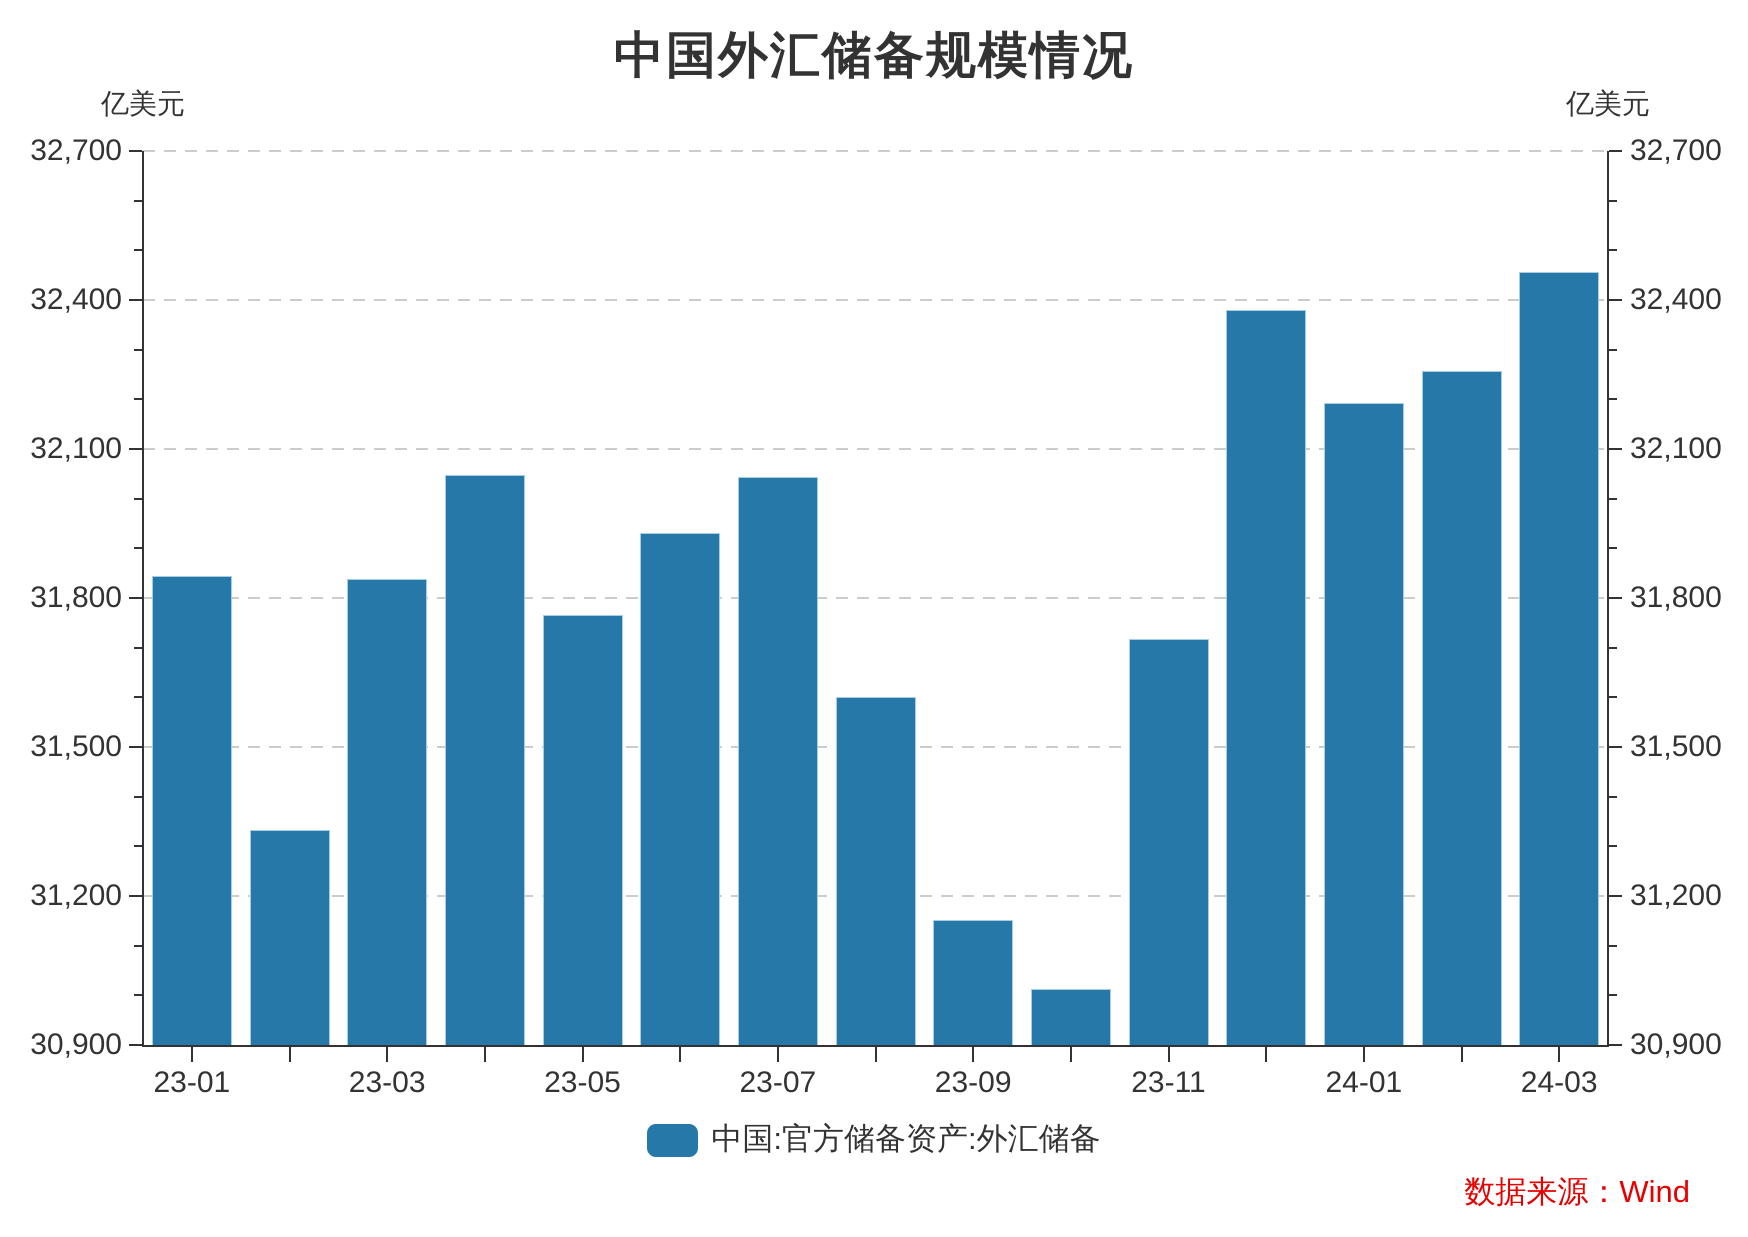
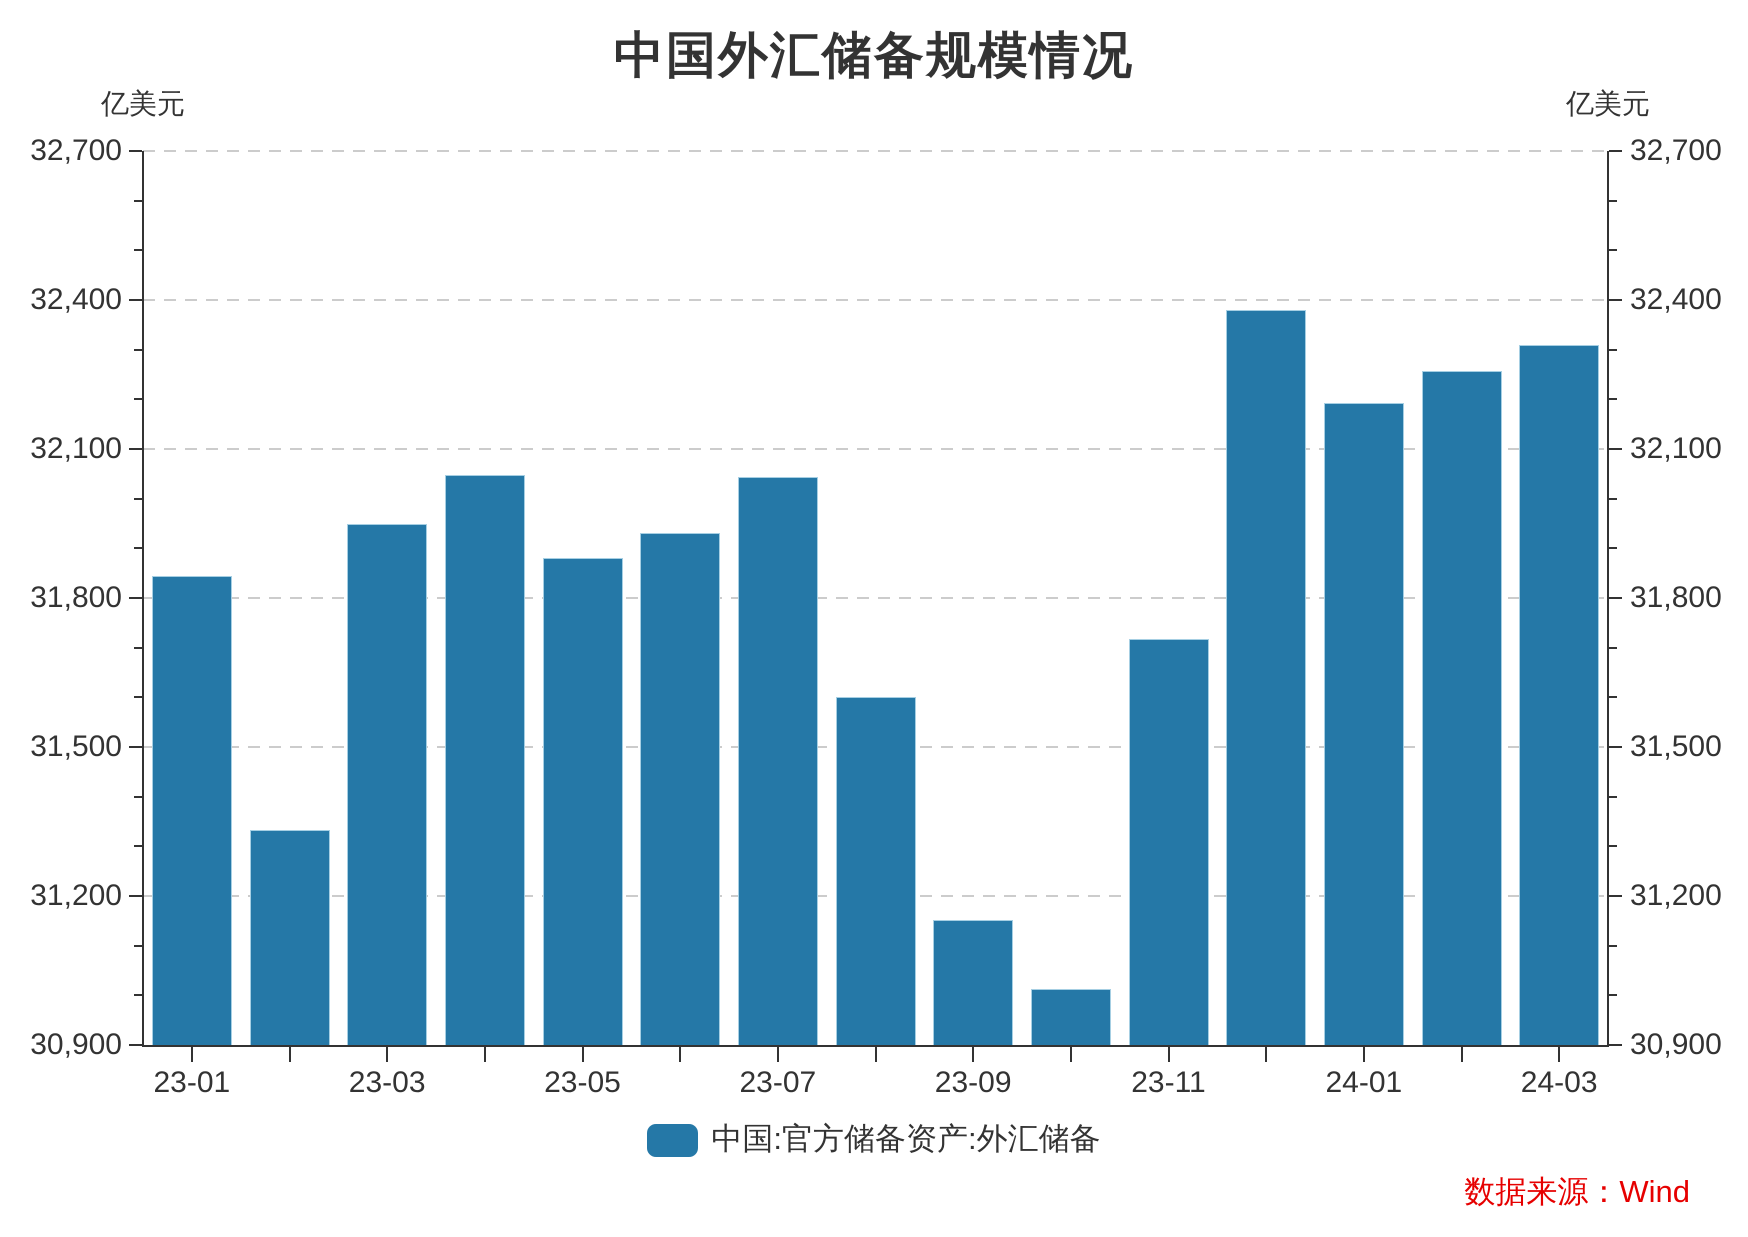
23-03: 31840 -> 31950
23-05: 31760 -> 31880
24-03: 32460 -> 32310
